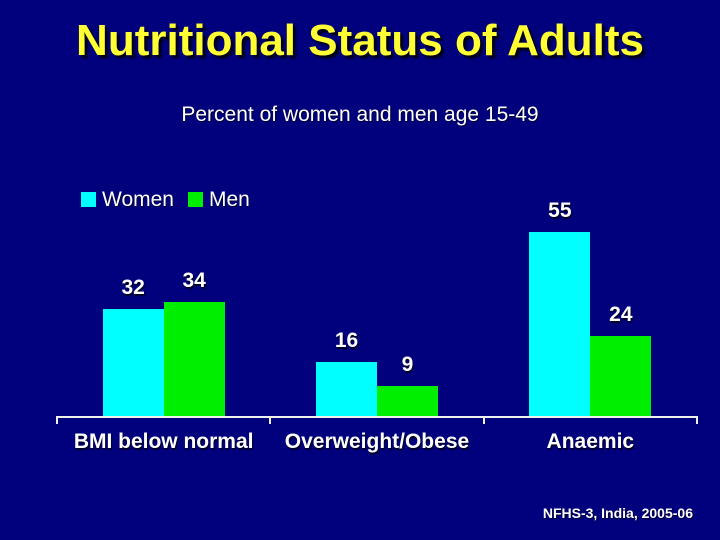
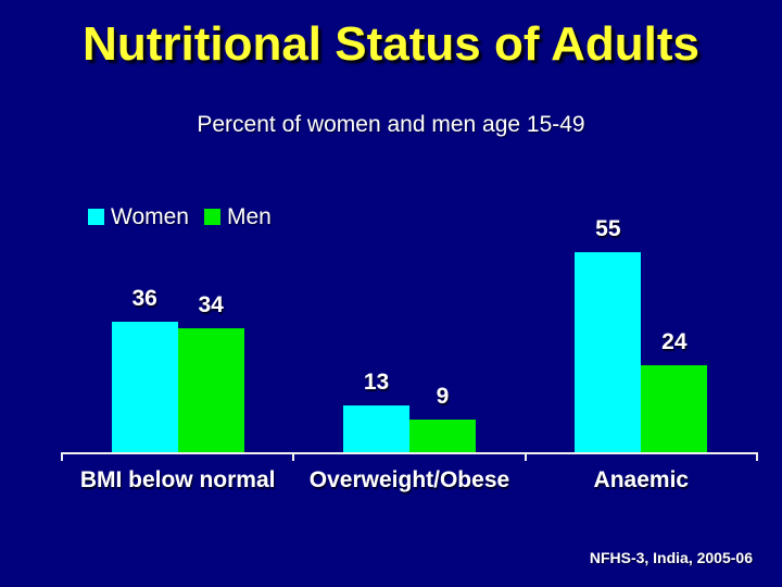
Women/BMI below normal: 32 -> 36
Women/Overweight/Obese: 16 -> 13
